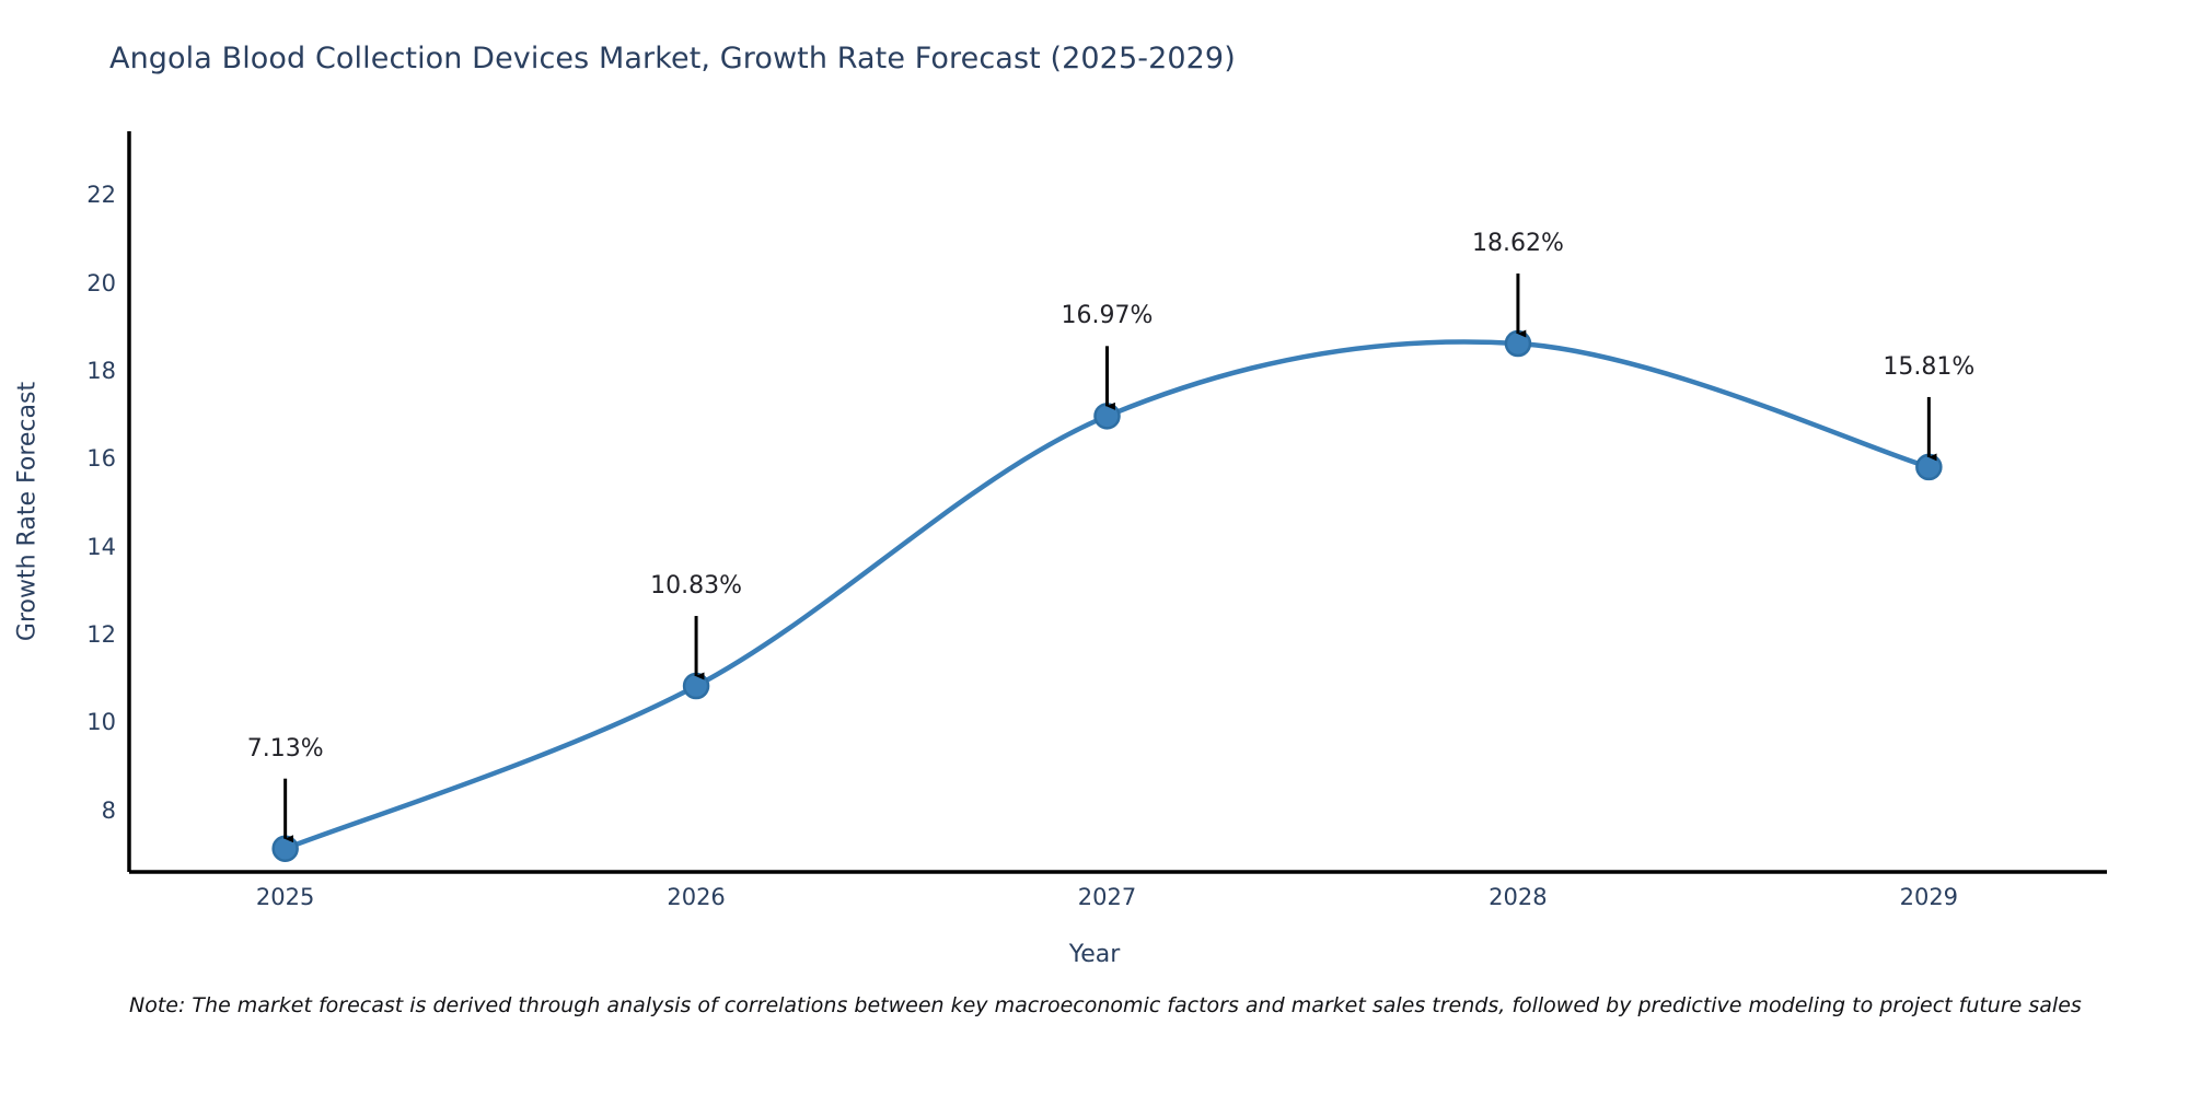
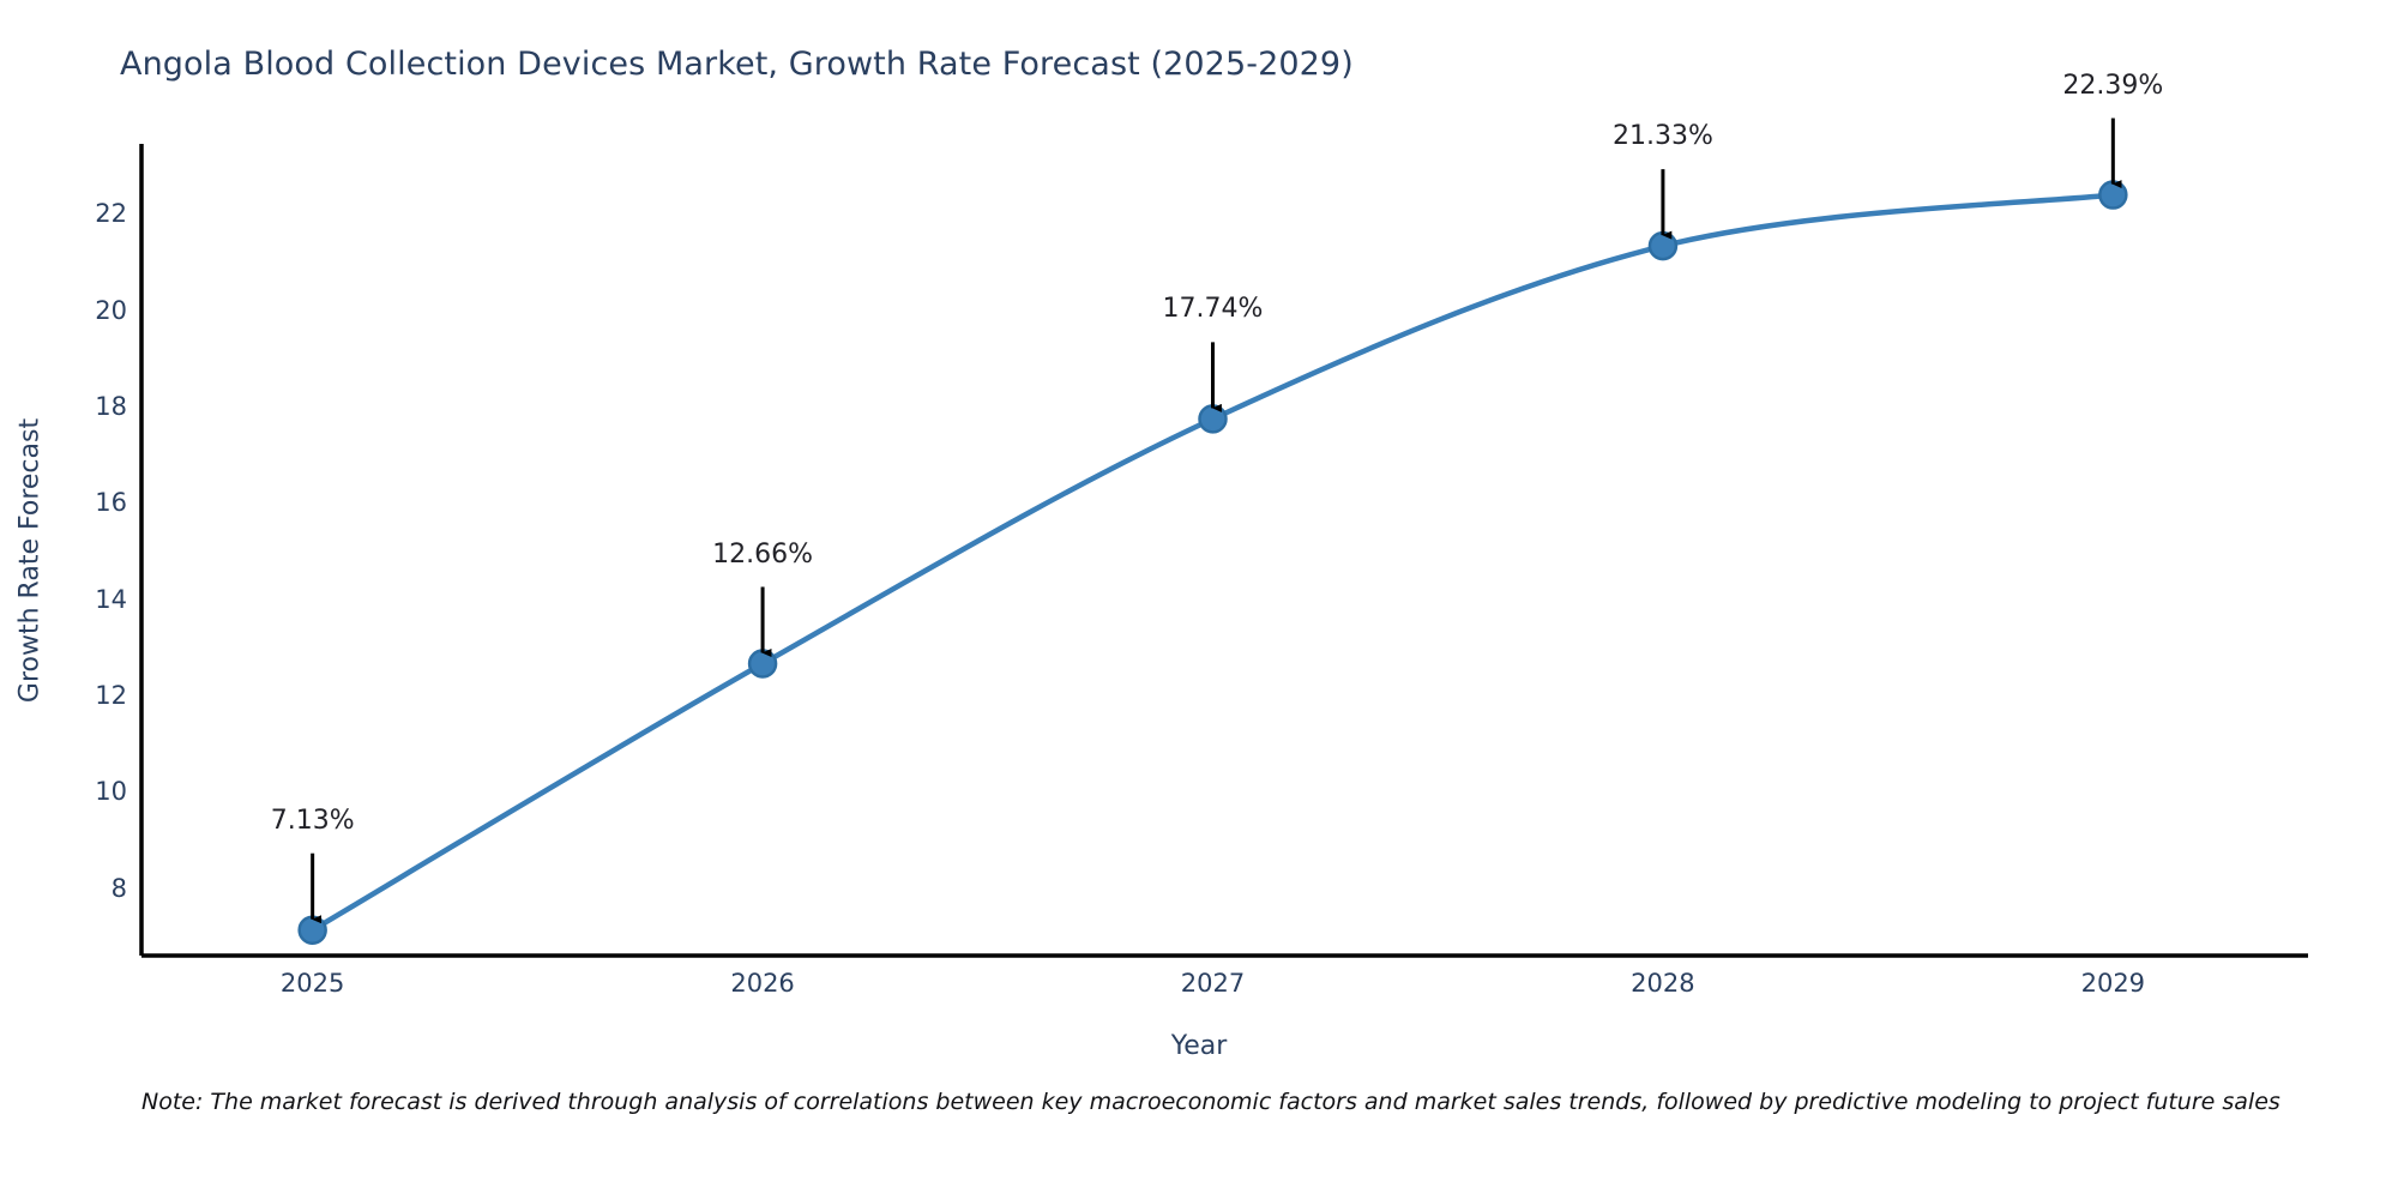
2026: 10.83% -> 12.66%
2027: 16.97% -> 17.74%
2028: 18.62% -> 21.33%
2029: 15.81% -> 22.39%
